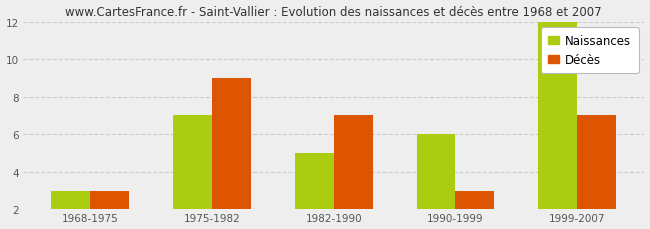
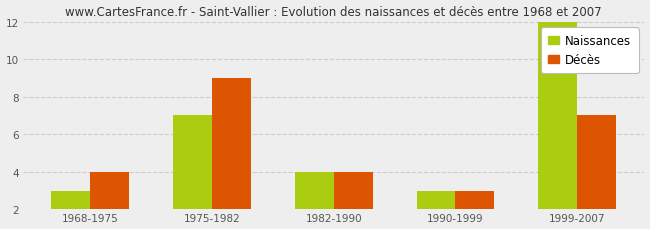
Décès/1968-1975: 3 -> 4
Naissances/1982-1990: 5 -> 4
Décès/1982-1990: 7 -> 4
Naissances/1990-1999: 6 -> 3
